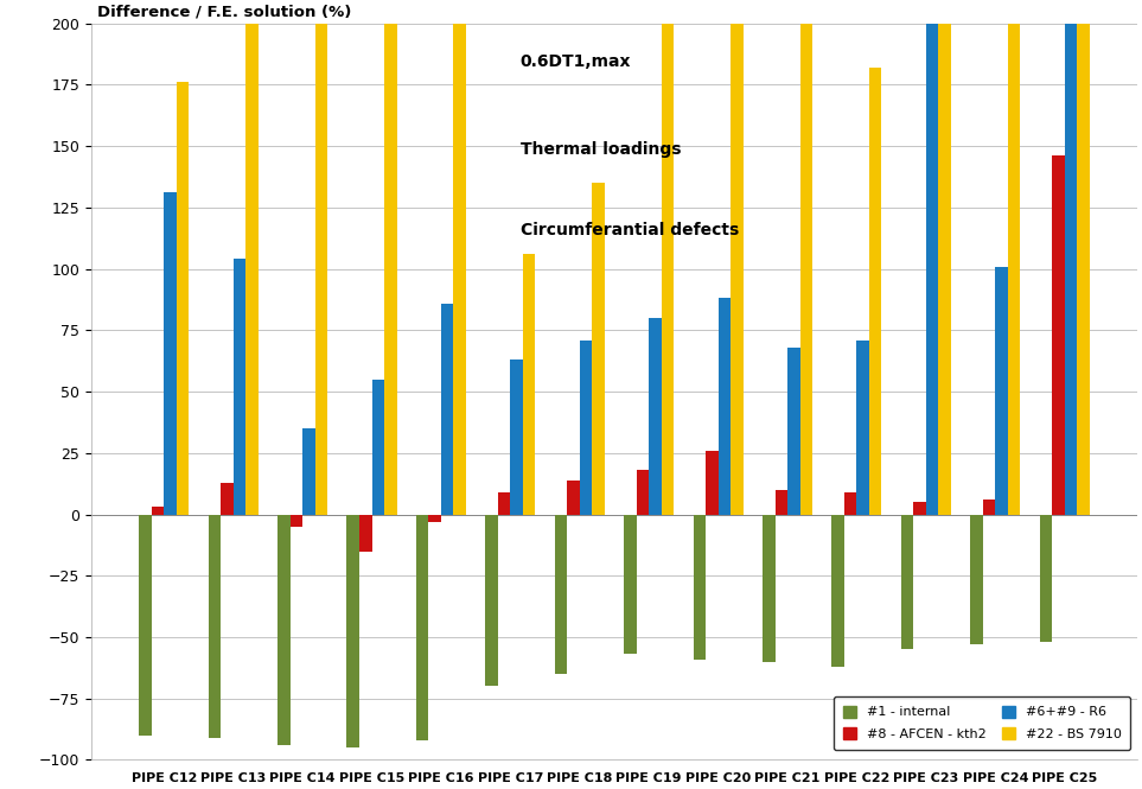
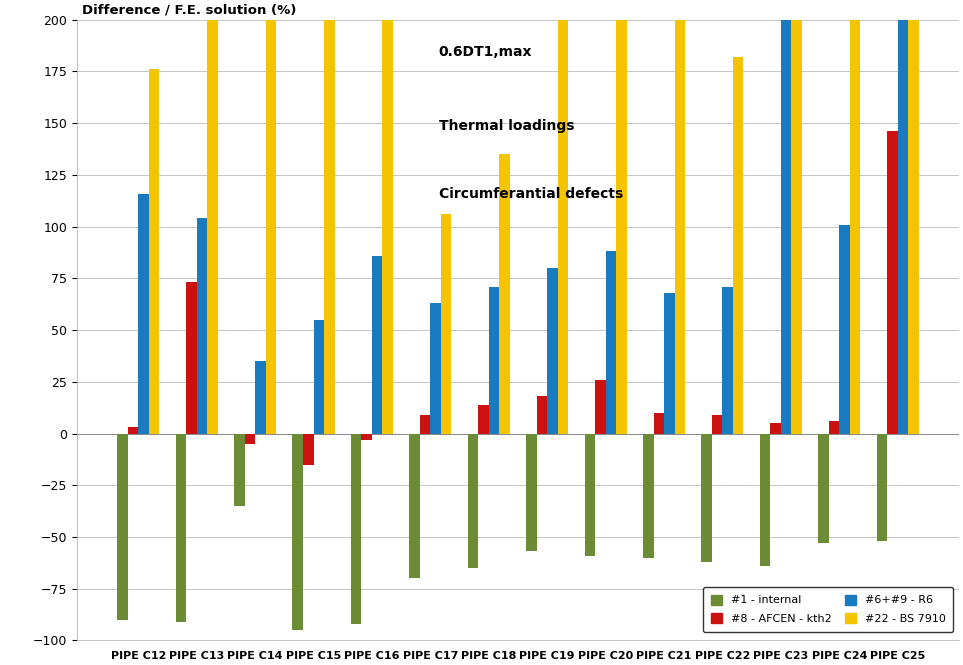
#6+#9 - R6/PIPE C12: 131 -> 116
#8 - AFCEN - kth2/PIPE C13: 13 -> 73
#1 - internal/PIPE C14: -94 -> -35
#1 - internal/PIPE C23: -55 -> -64
